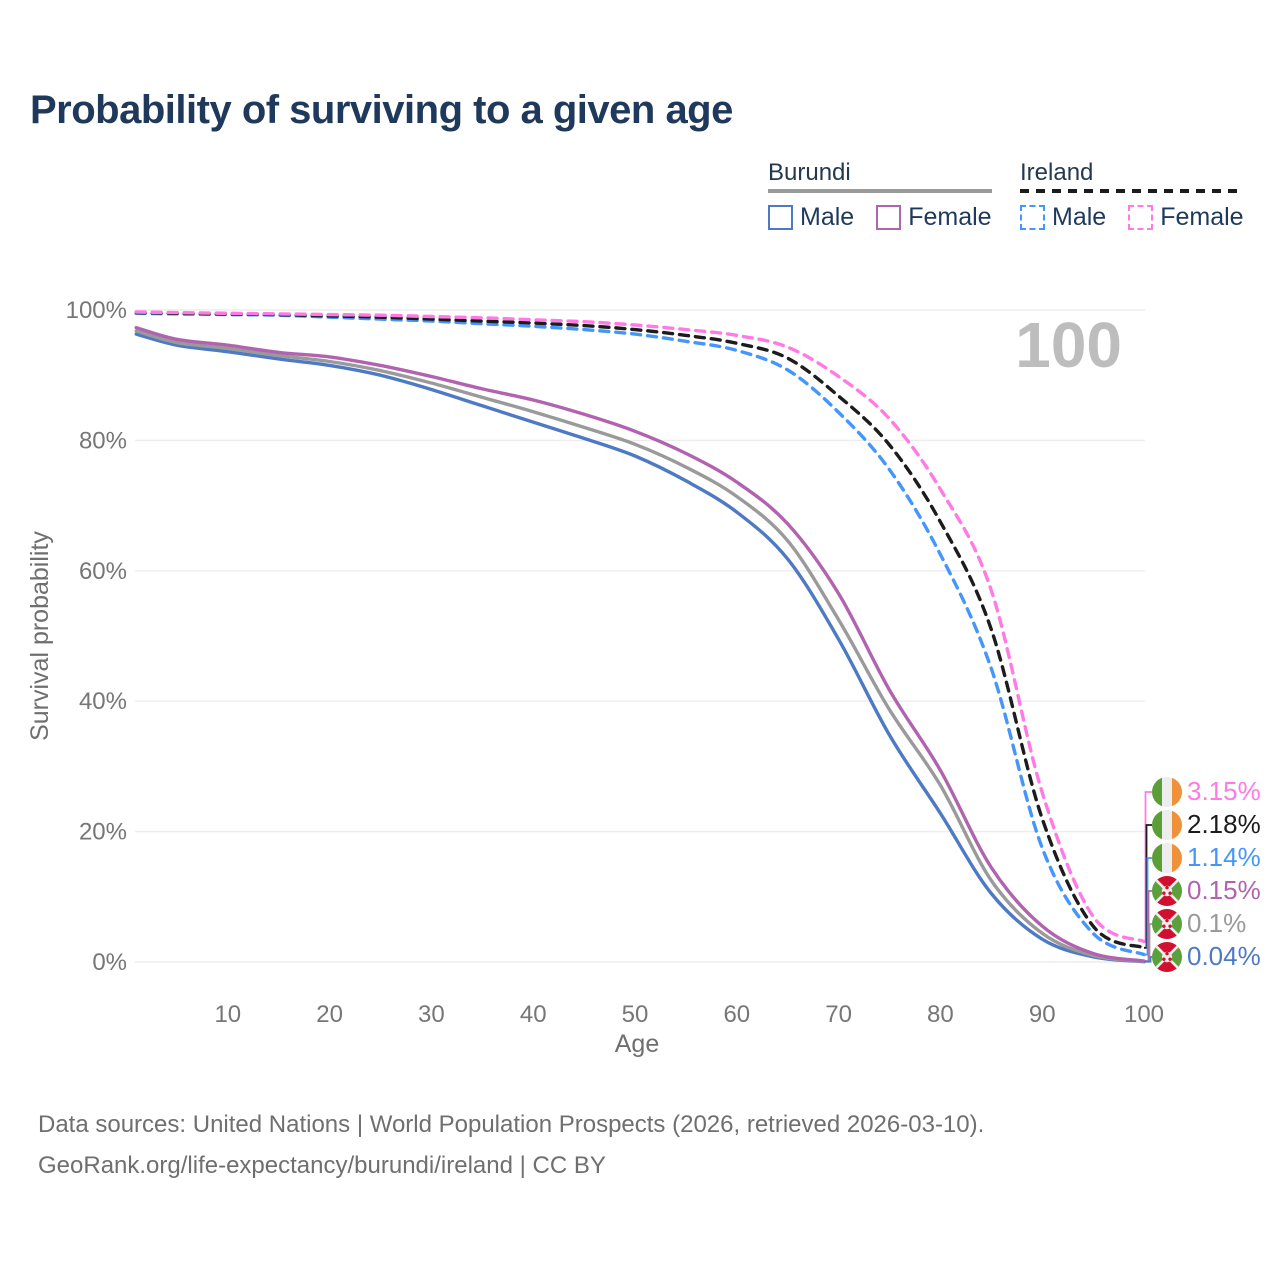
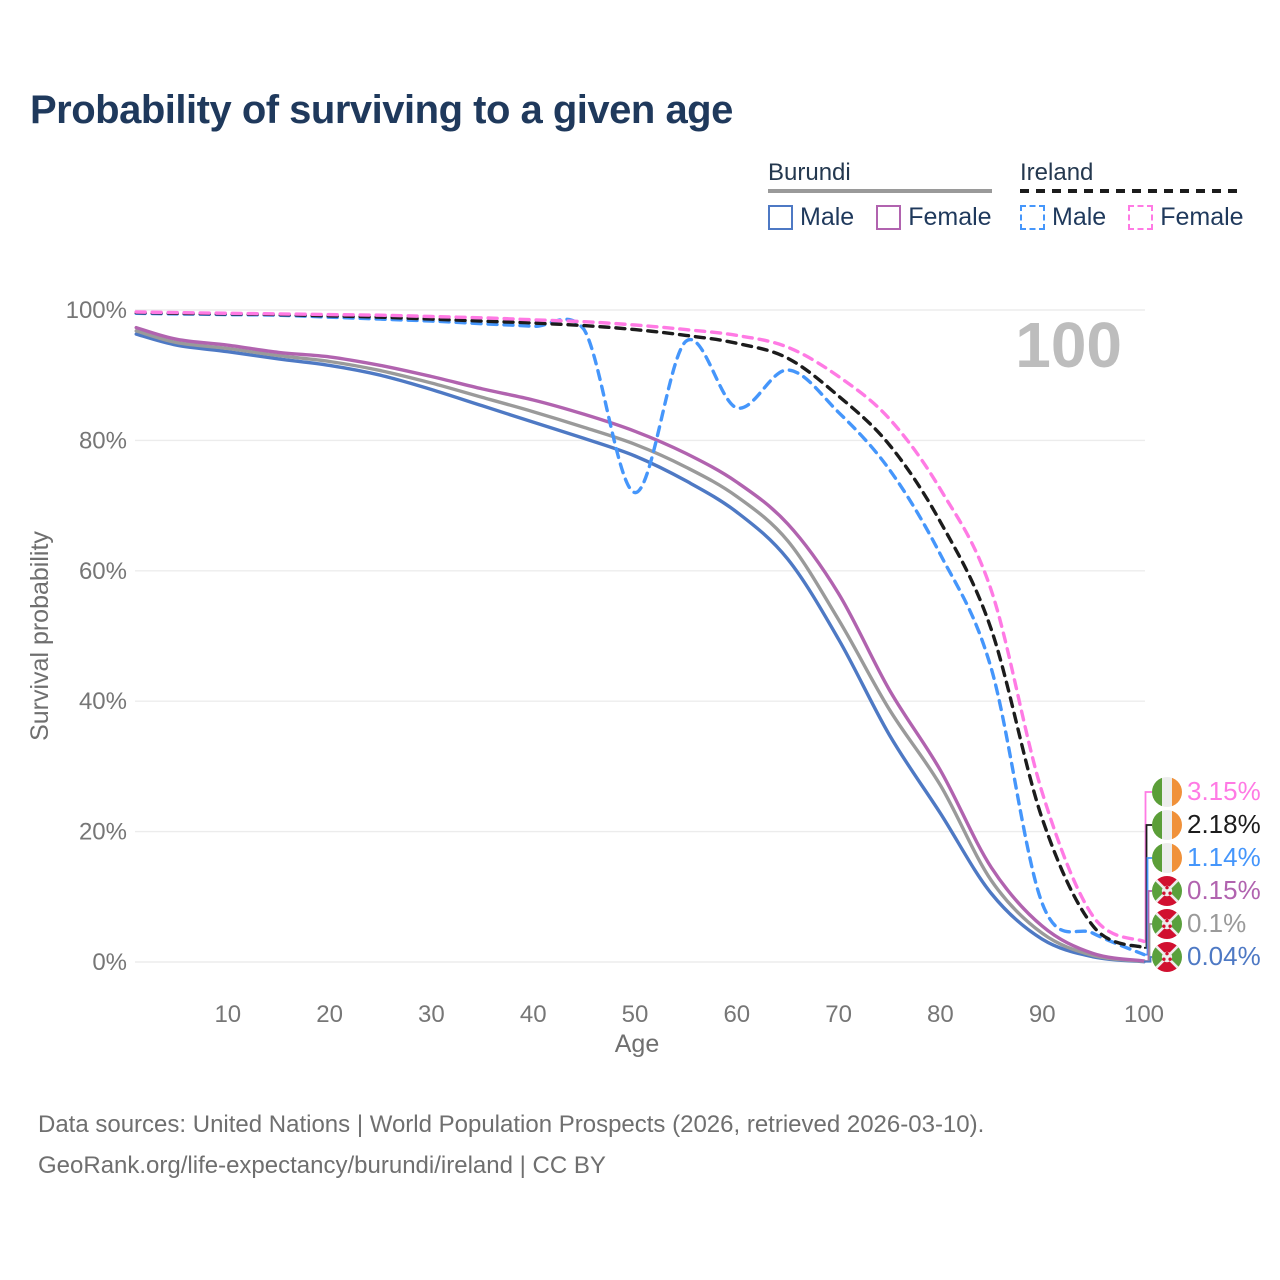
Ireland Male/50: 96% -> 72%
Ireland Male/60: 94% -> 85%
Ireland Male/90: 18% -> 9%
